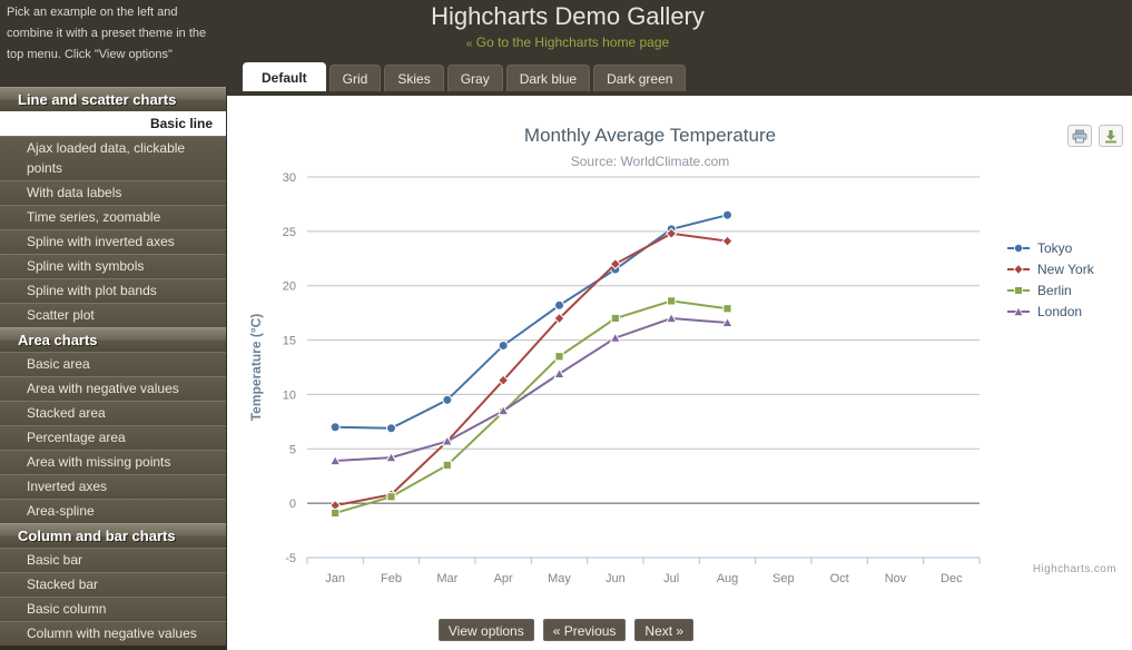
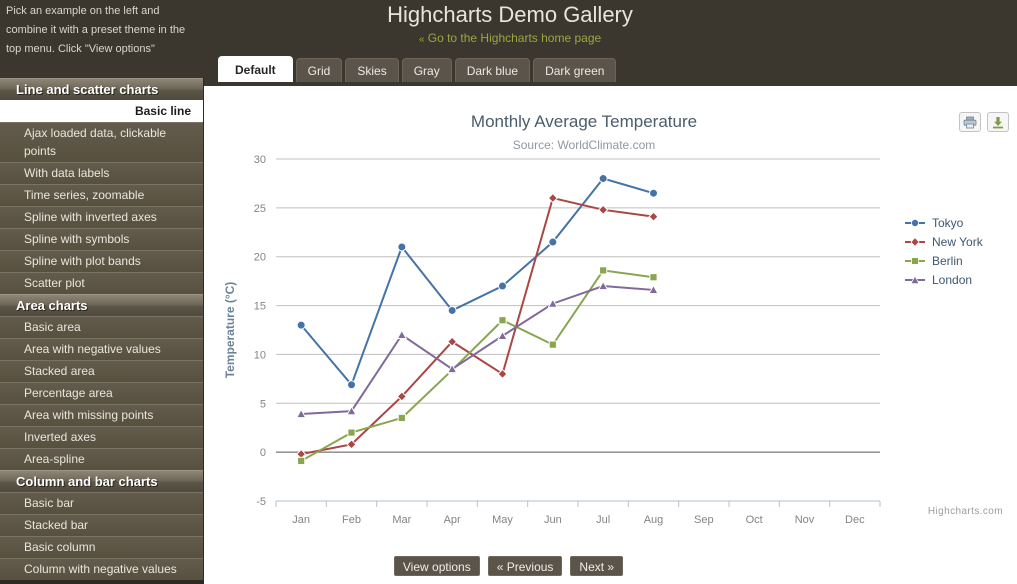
Tokyo/Jan: 7 -> 13
Berlin/Feb: 1 -> 2
Tokyo/Mar: 10 -> 21
London/Mar: 6 -> 12
Tokyo/May: 18 -> 17
New York/May: 17 -> 8
New York/Jun: 22 -> 26
Berlin/Jun: 17 -> 11
Tokyo/Jul: 25 -> 28
